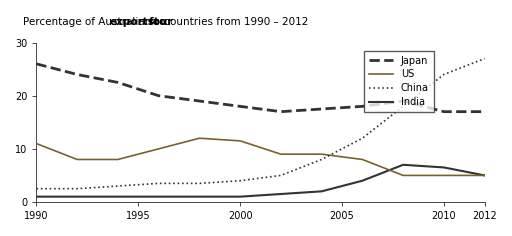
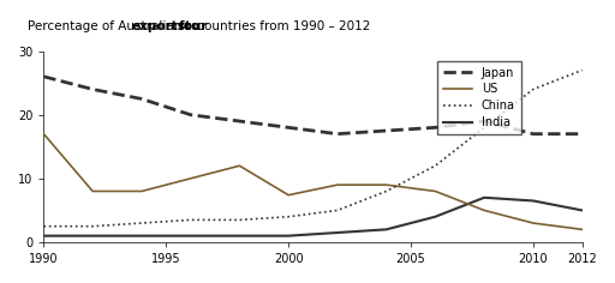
US/1990: 11.0 -> 17.0
US/2000: 11.5 -> 7.4
US/2010: 5.0 -> 3.0
US/2012: 5.0 -> 2.0
